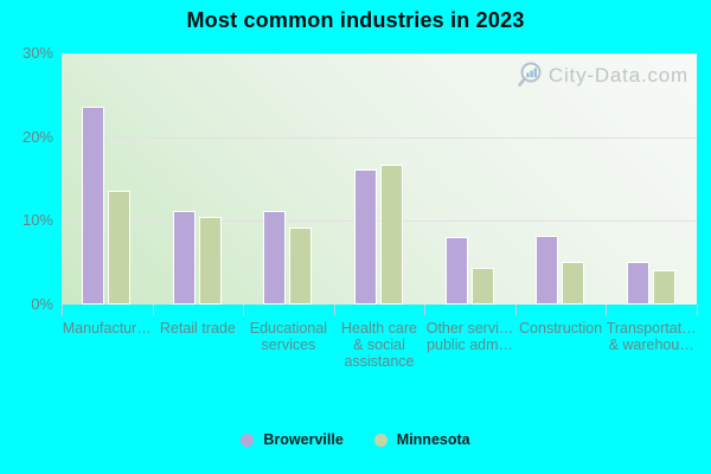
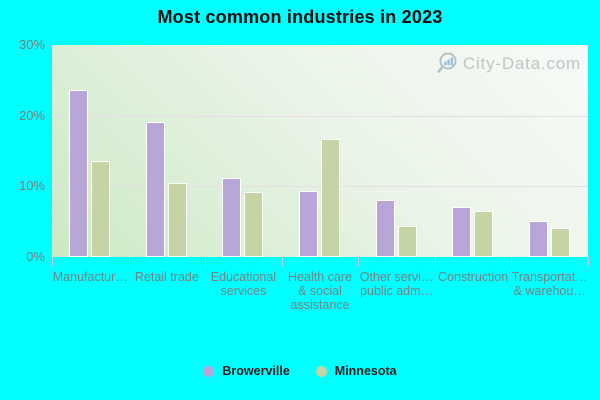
Browerville/Retail trade: 11% -> 19%
Browerville/Health care & social assistance: 16% -> 9%
Browerville/Construction: 8% -> 7%
Minnesota/Construction: 5% -> 6%
